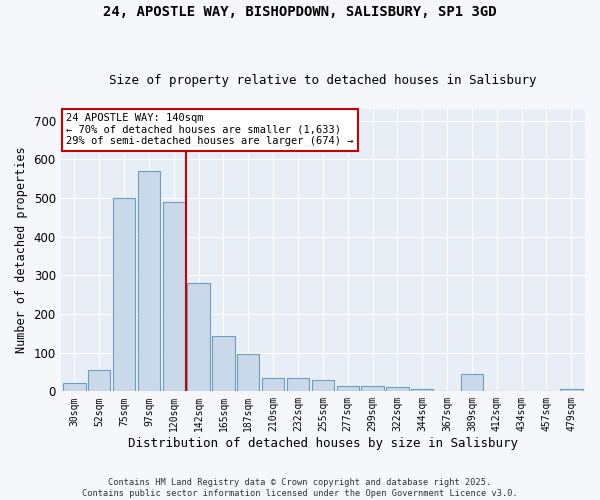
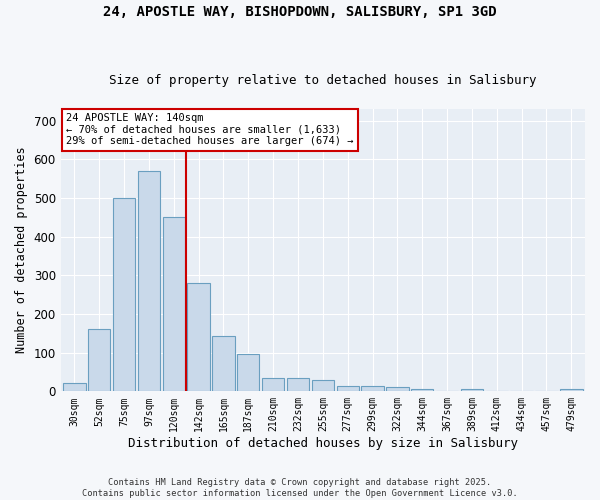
52sqm: 55 -> 160
120sqm: 490 -> 450
389sqm: 45 -> 5
